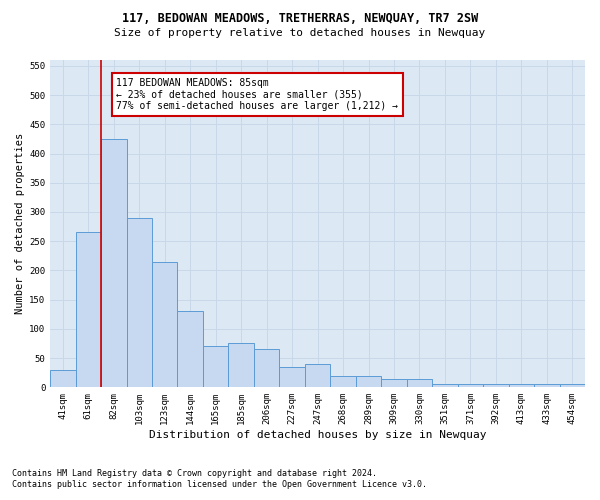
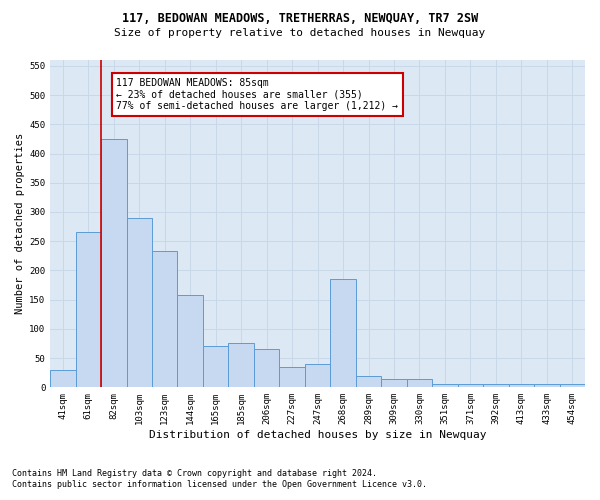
123sqm: 215 -> 234
144sqm: 130 -> 158
268sqm: 20 -> 186
